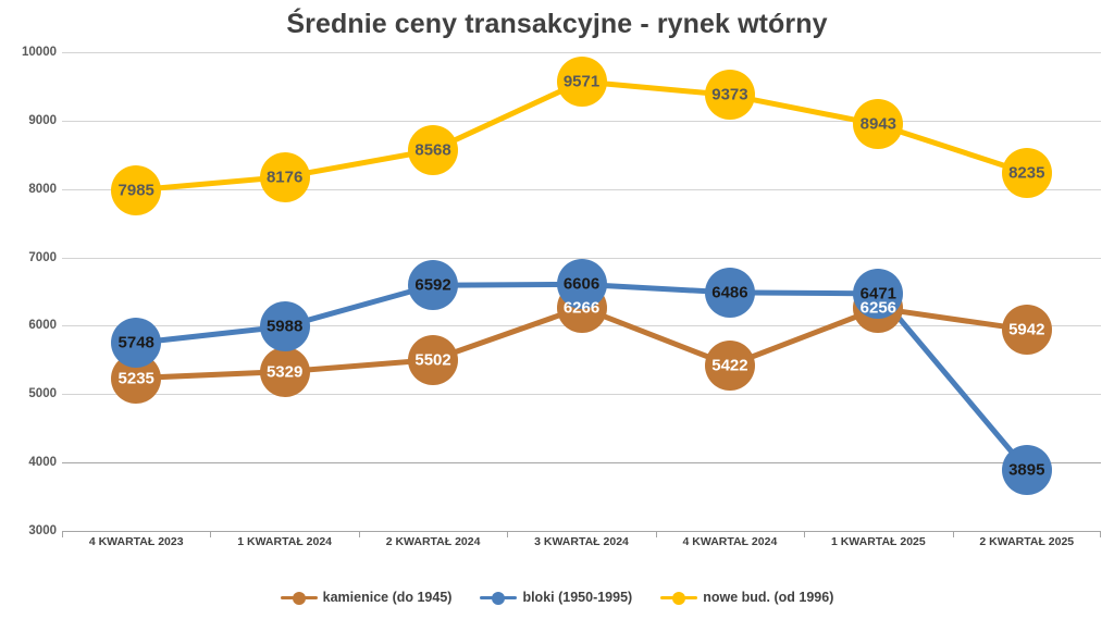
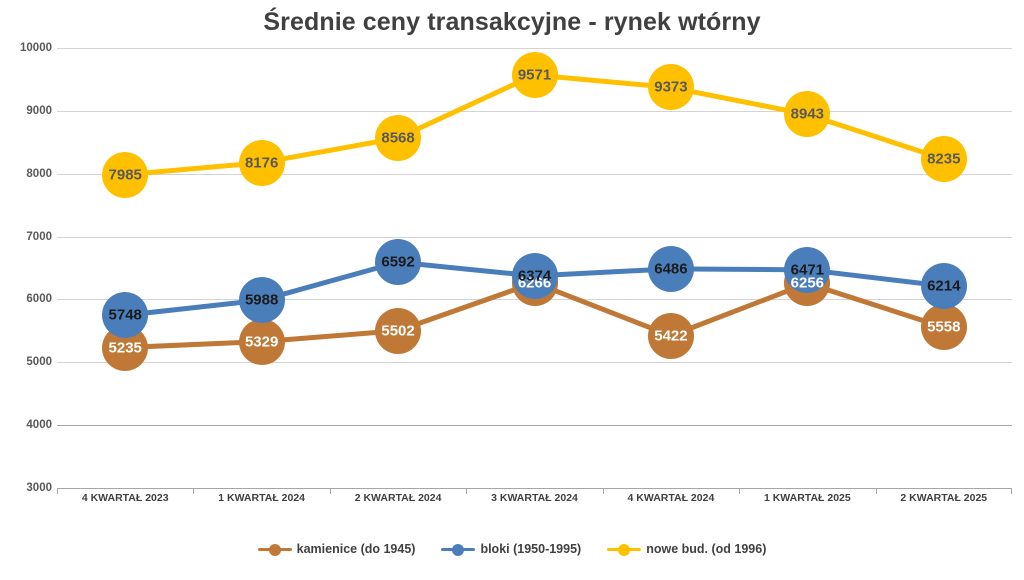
bloki (1950-1995)/3 KWARTAŁ 2024: 6606 -> 6374
kamienice (do 1945)/2 KWARTAŁ 2025: 5942 -> 5558
bloki (1950-1995)/2 KWARTAŁ 2025: 3895 -> 6214
